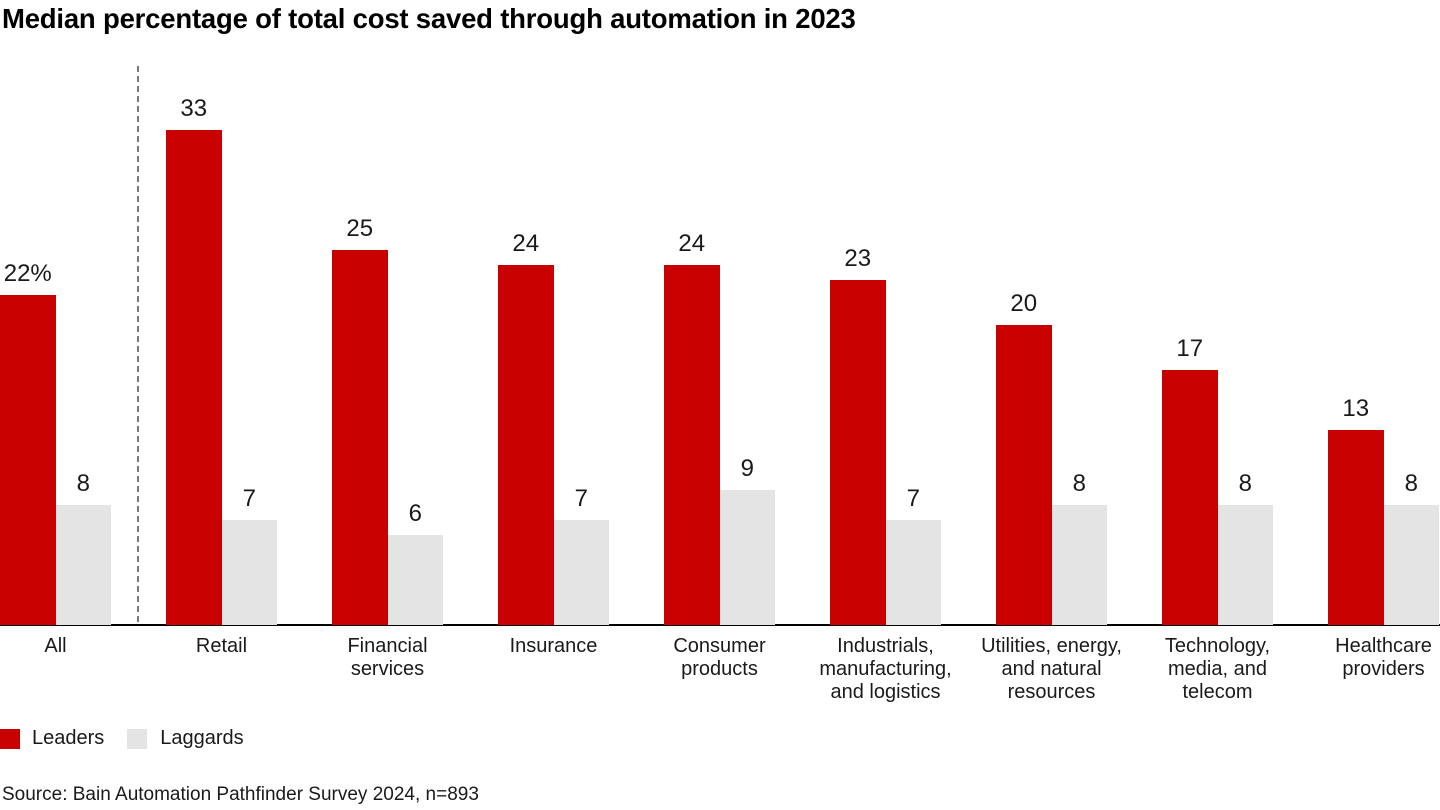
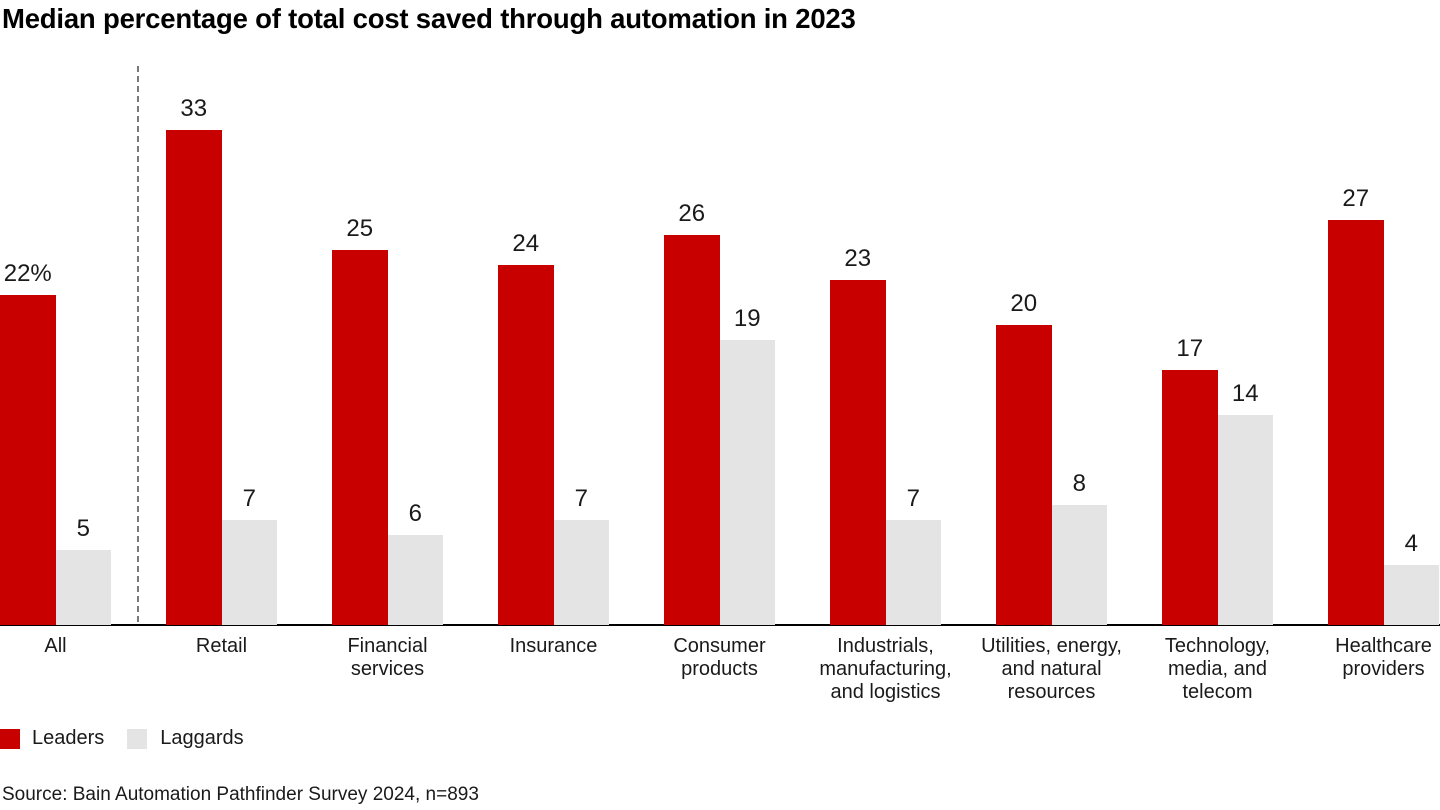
Laggards/All: 8 -> 5
Leaders/Consumer products: 24 -> 26
Laggards/Consumer products: 9 -> 19
Laggards/Technology, media, and telecom: 8 -> 14
Leaders/Healthcare providers: 13 -> 27
Laggards/Healthcare providers: 8 -> 4
